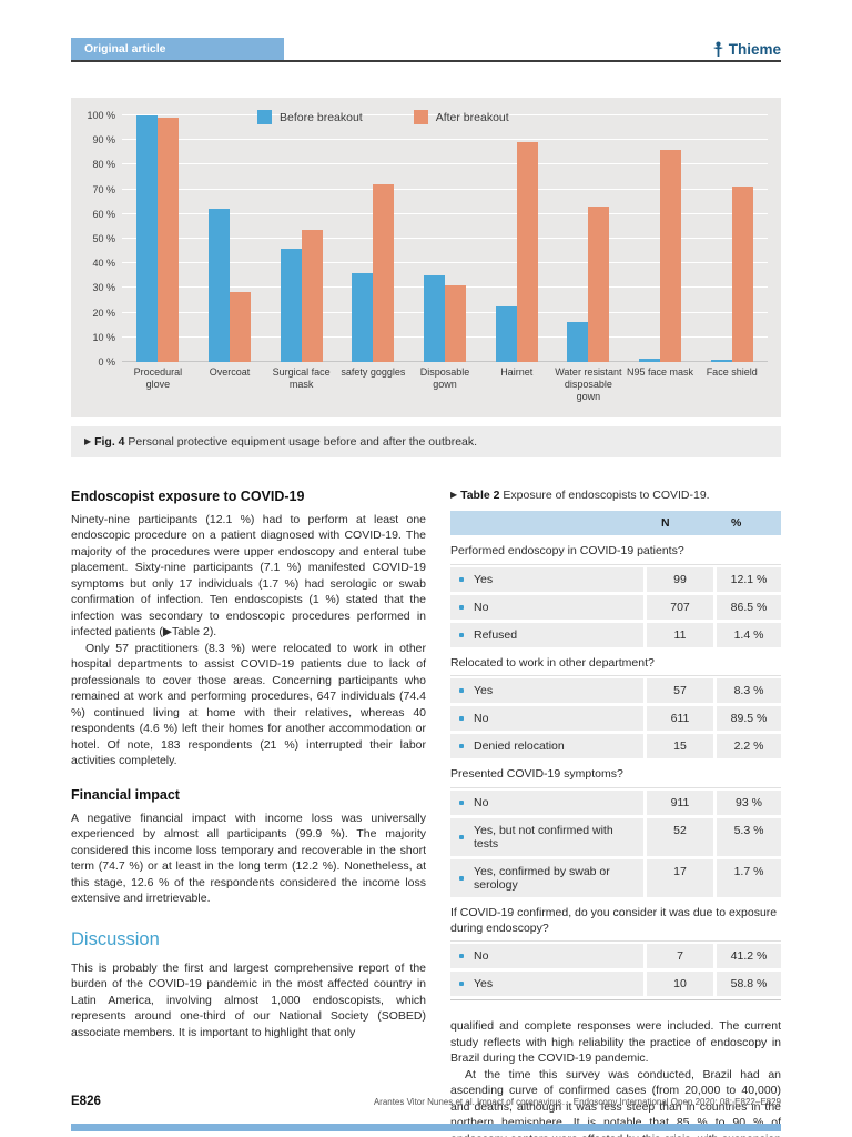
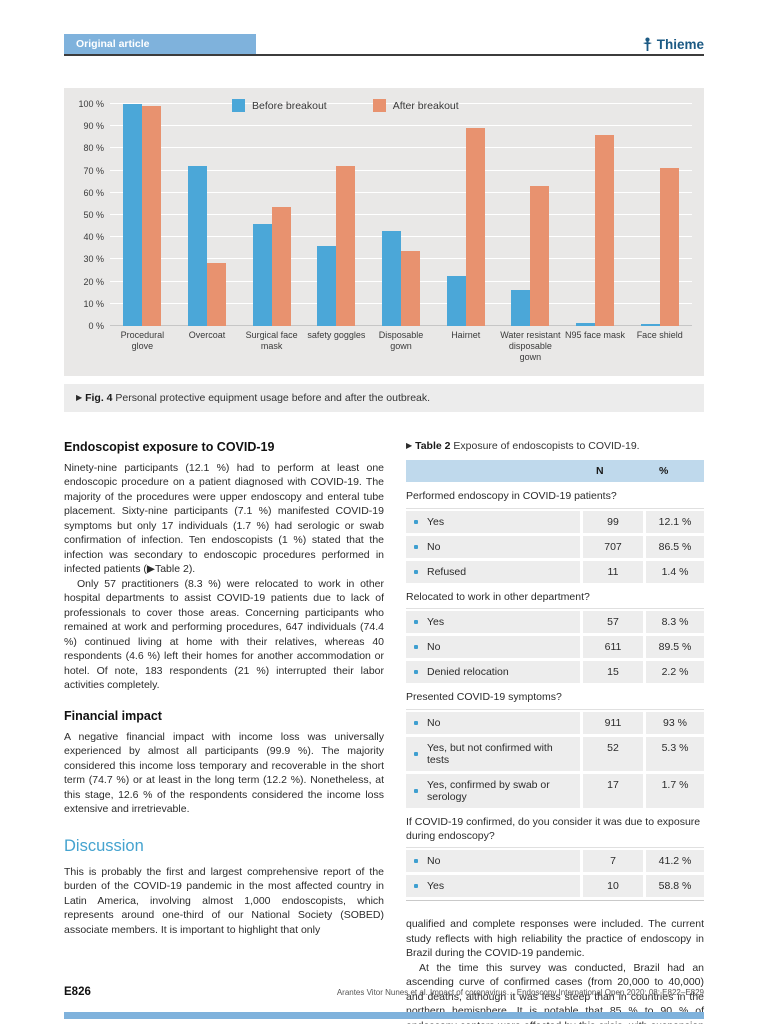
Before breakout/Overcoat: 62% -> 72%
Before breakout/Disposable gown: 35% -> 43%
After breakout/Disposable gown: 31% -> 34%
